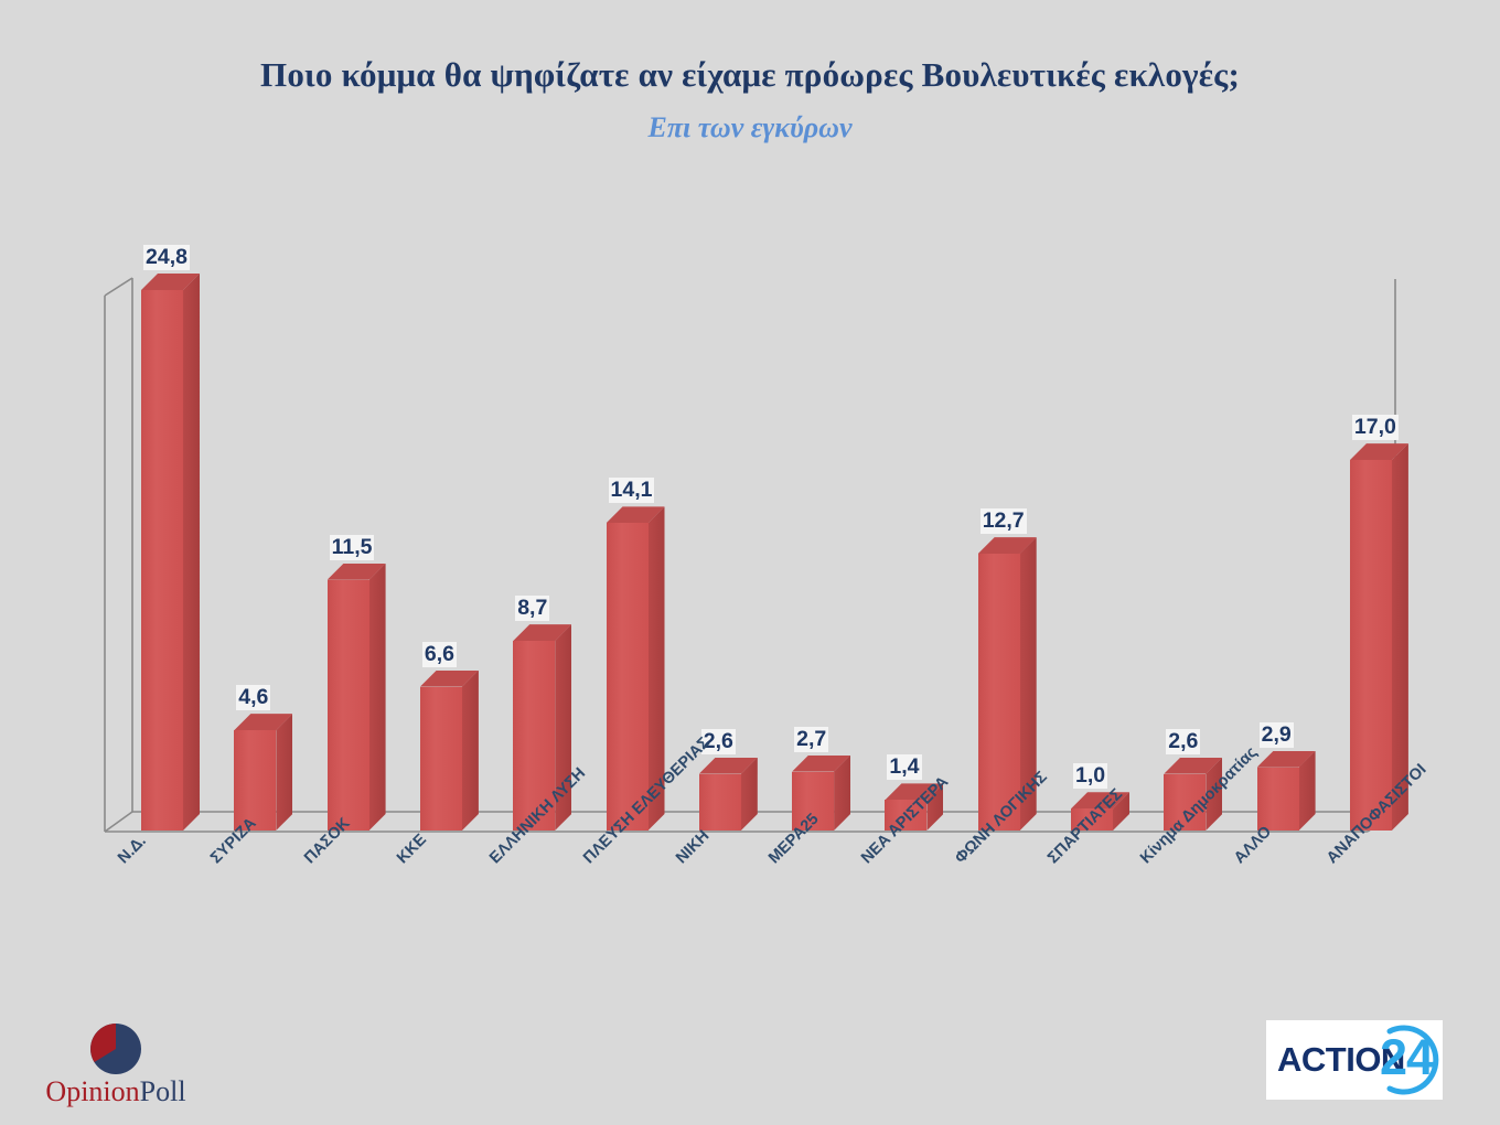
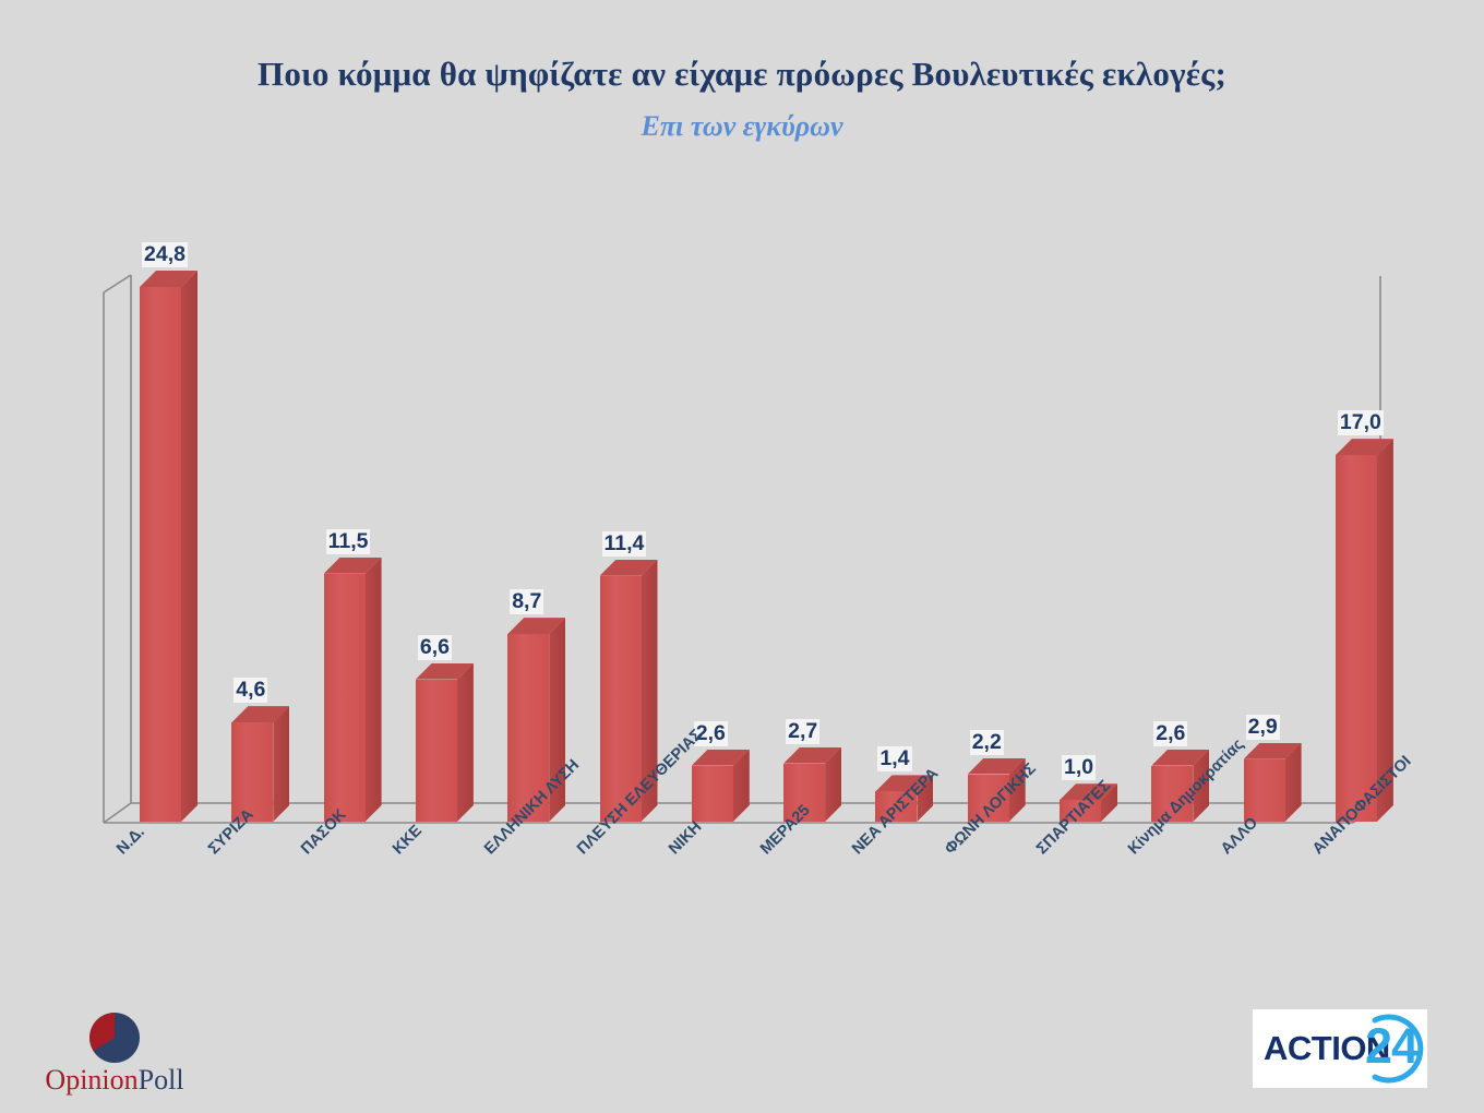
ΠΛΕΥΣΗ ΕΛΕΥΘΕΡΙΑΣ: 14,1 -> 11,4
ΦΩΝΗ ΛΟΓΙΚΗΣ: 12,7 -> 2,2
